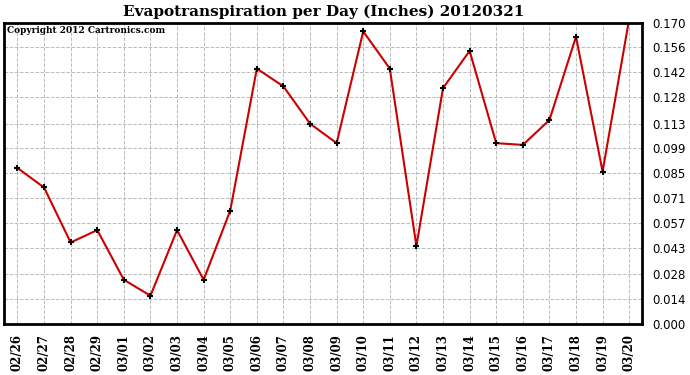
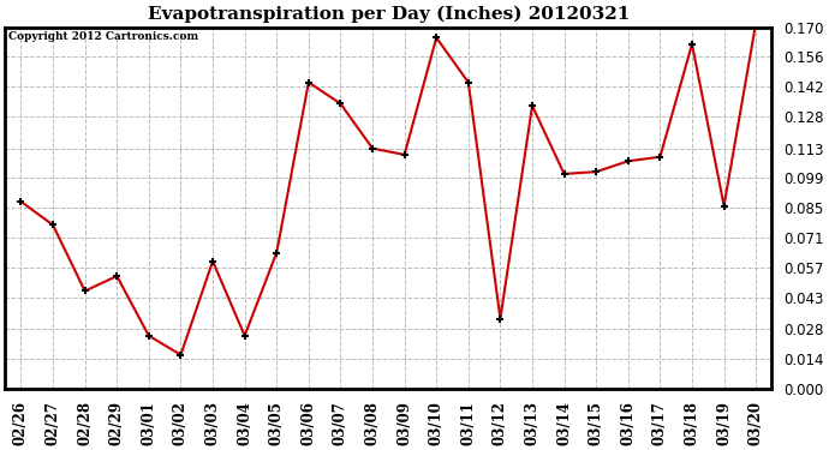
03/03: 0.053 -> 0.060
03/09: 0.102 -> 0.110
03/12: 0.044 -> 0.033
03/14: 0.154 -> 0.101
03/16: 0.101 -> 0.107
03/17: 0.115 -> 0.109
